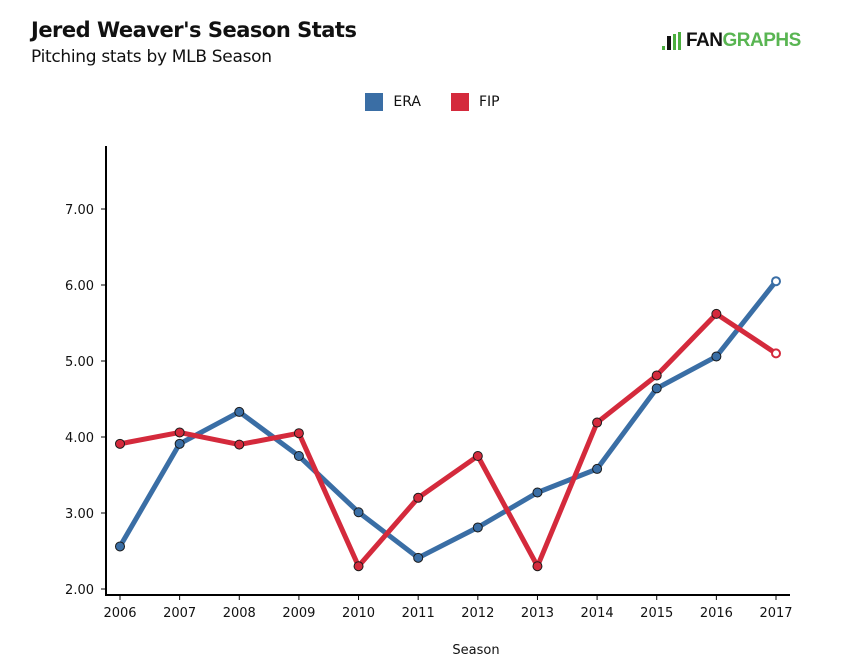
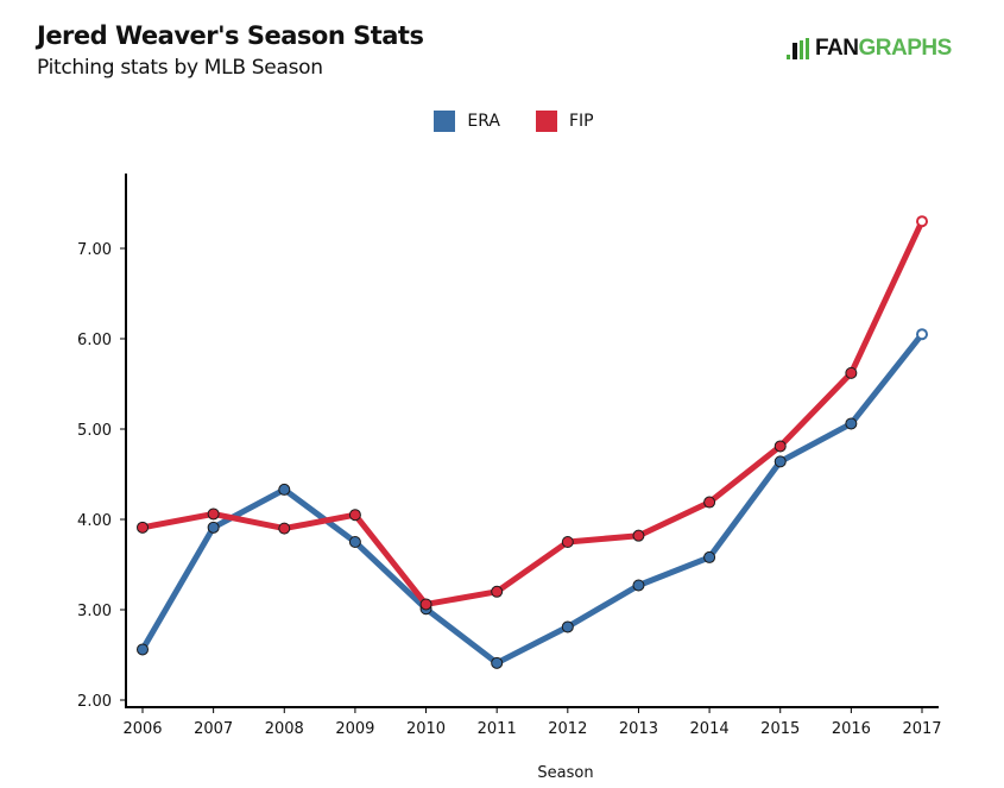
FIP/2010: 2.3 -> 3.1
FIP/2013: 2.3 -> 3.8
FIP/2017: 5.1 -> 7.3
